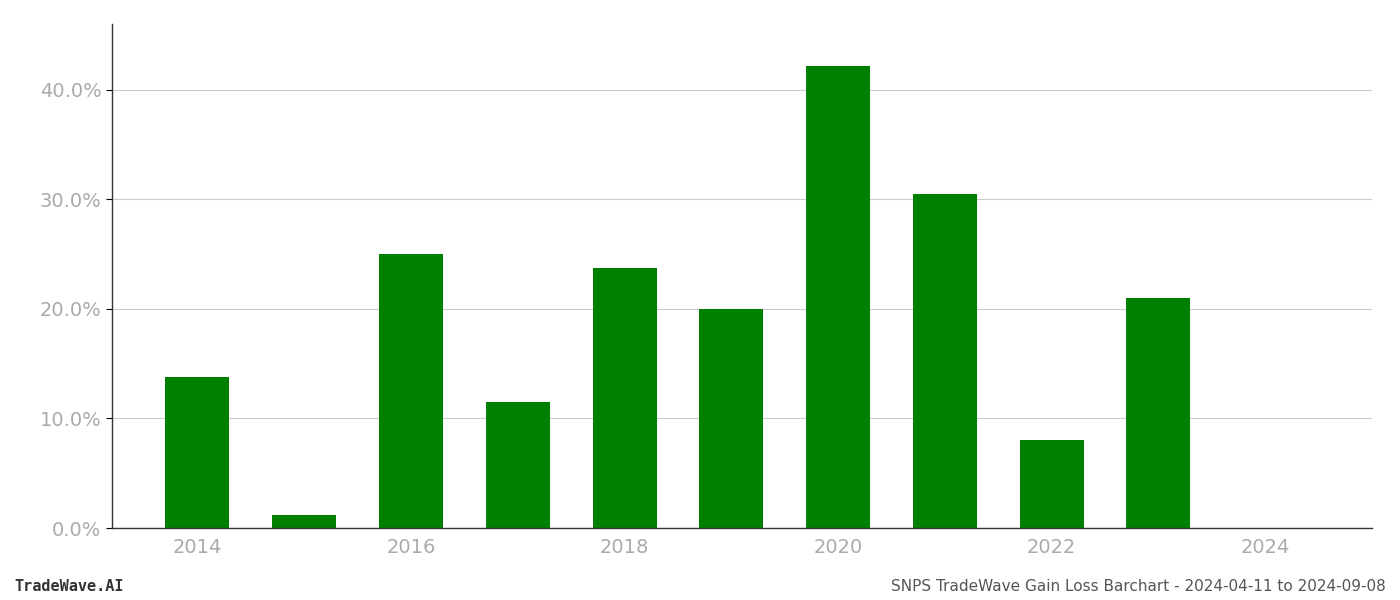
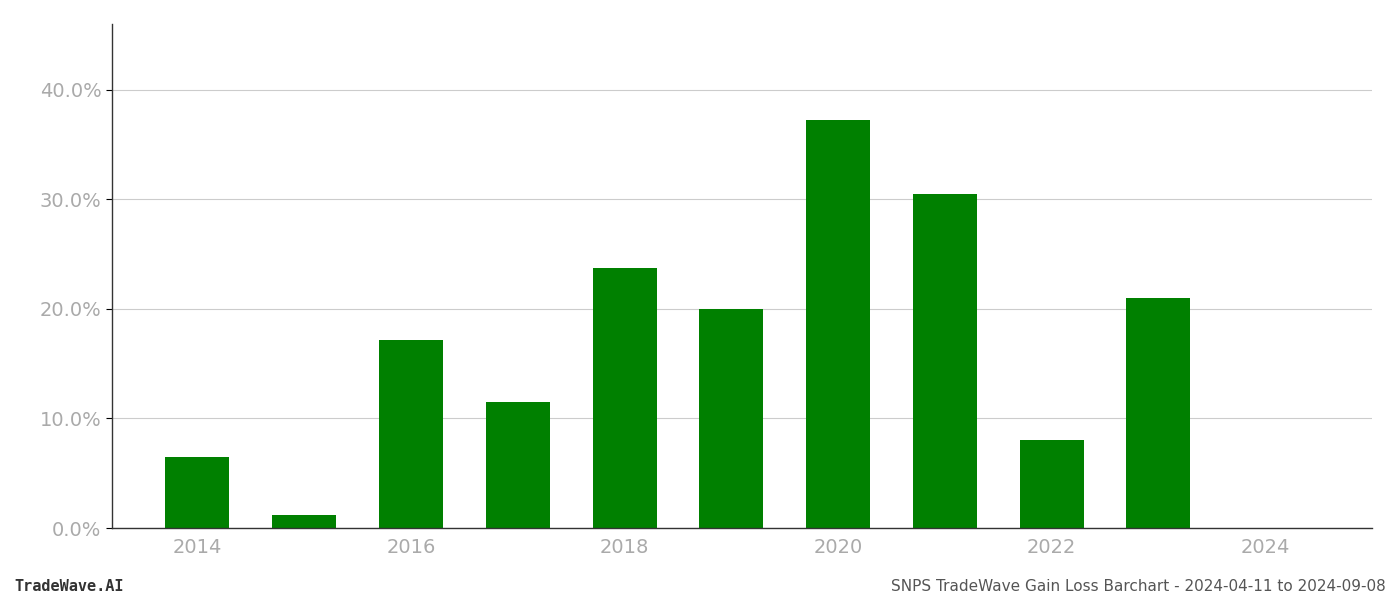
2014: 13.8% -> 6.5%
2016: 25.0% -> 17.2%
2020: 42.2% -> 37.2%
